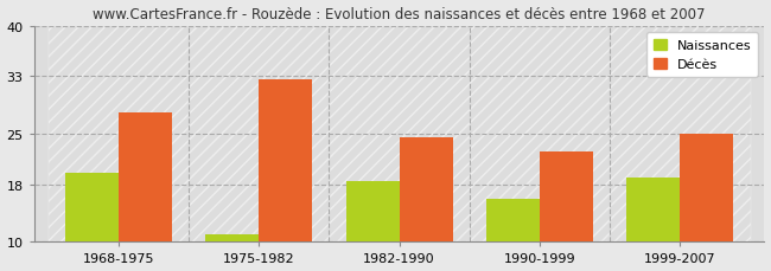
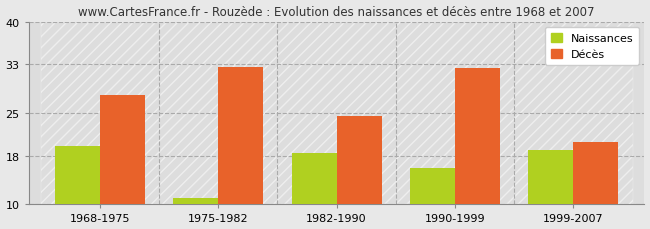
Décès/1990-1999: 22.5 -> 32.4
Décès/1999-2007: 25.0 -> 20.2
